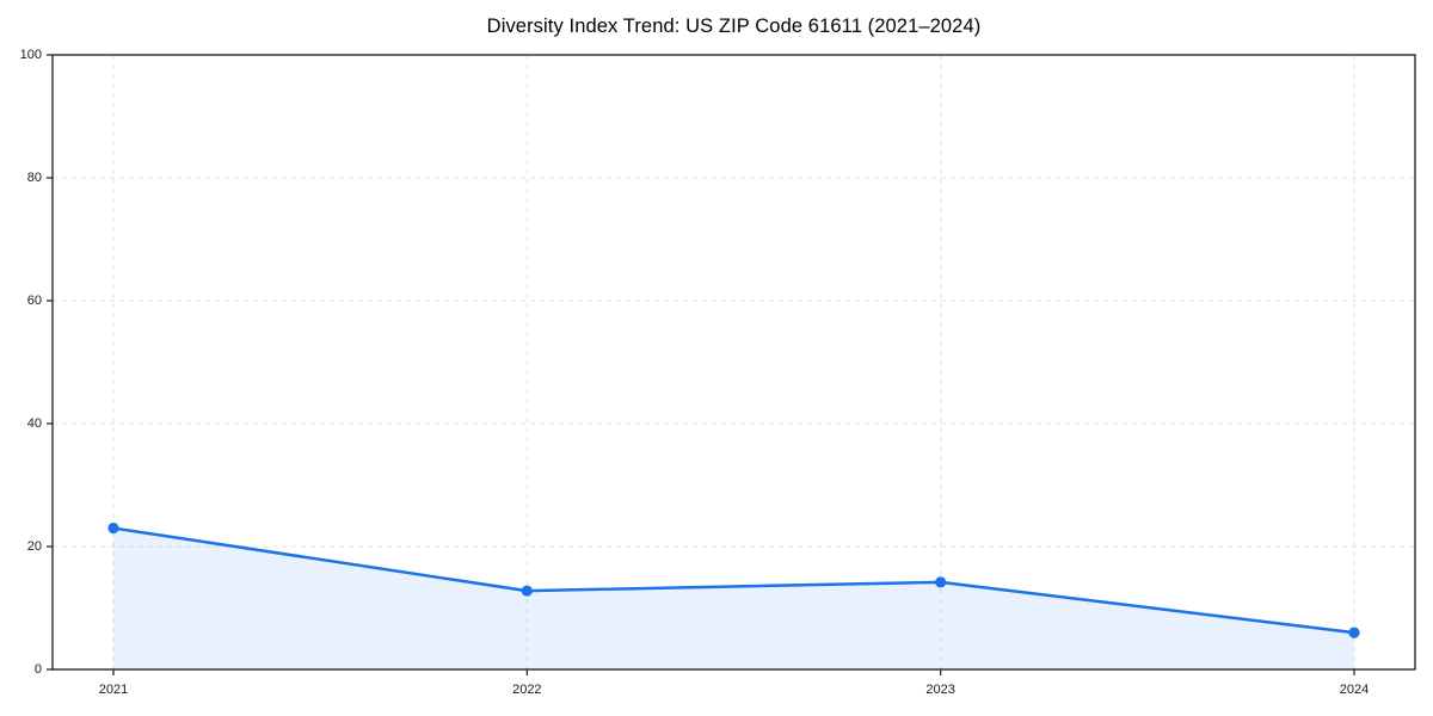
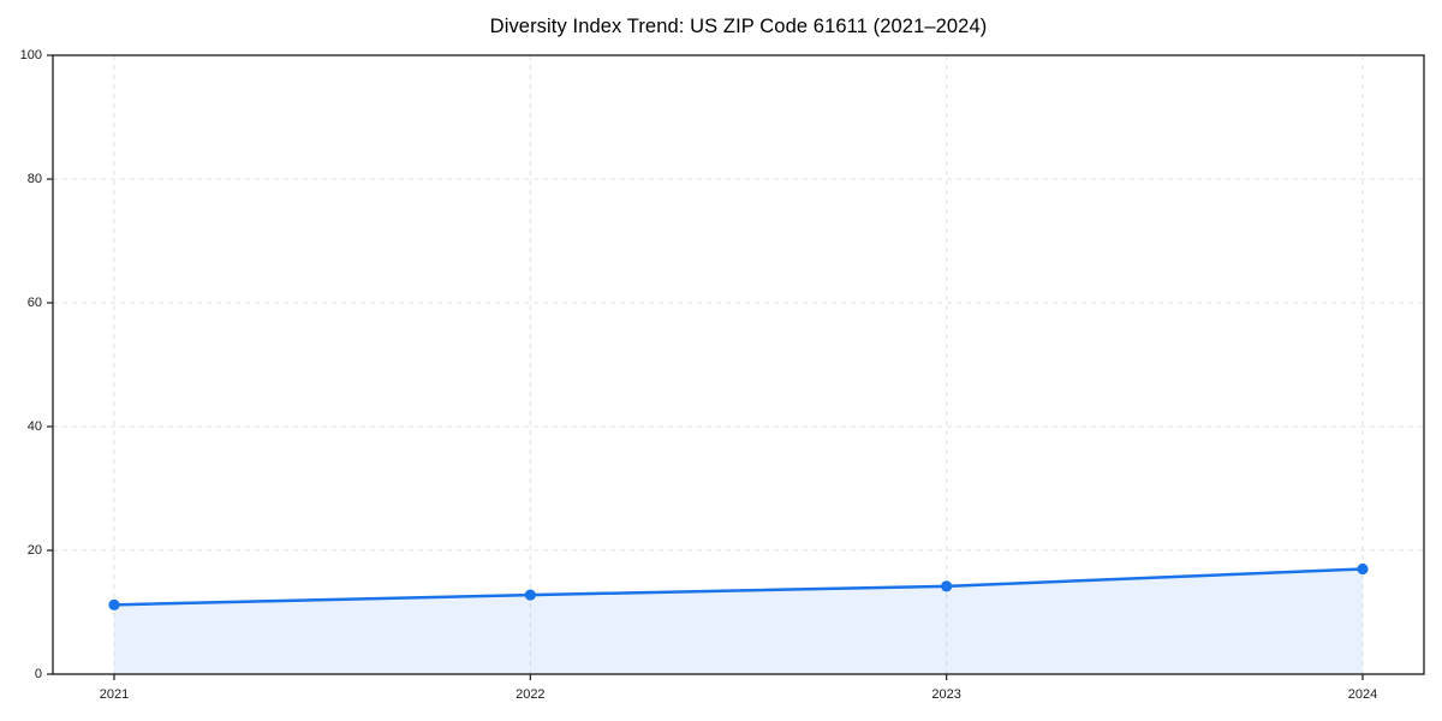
2021: 23 -> 11
2024: 6 -> 17
